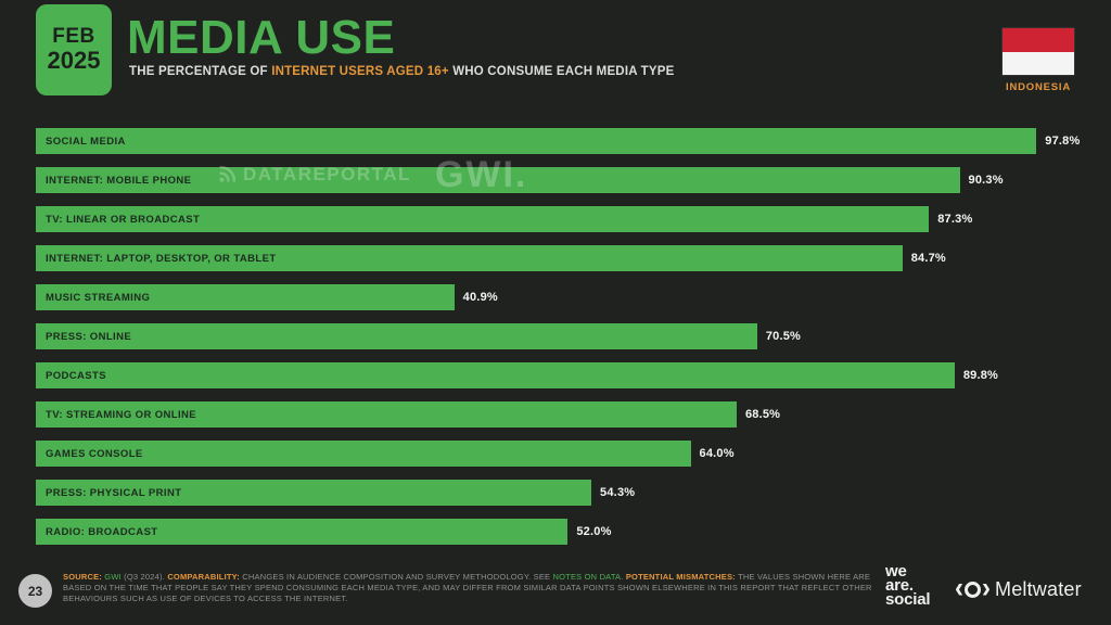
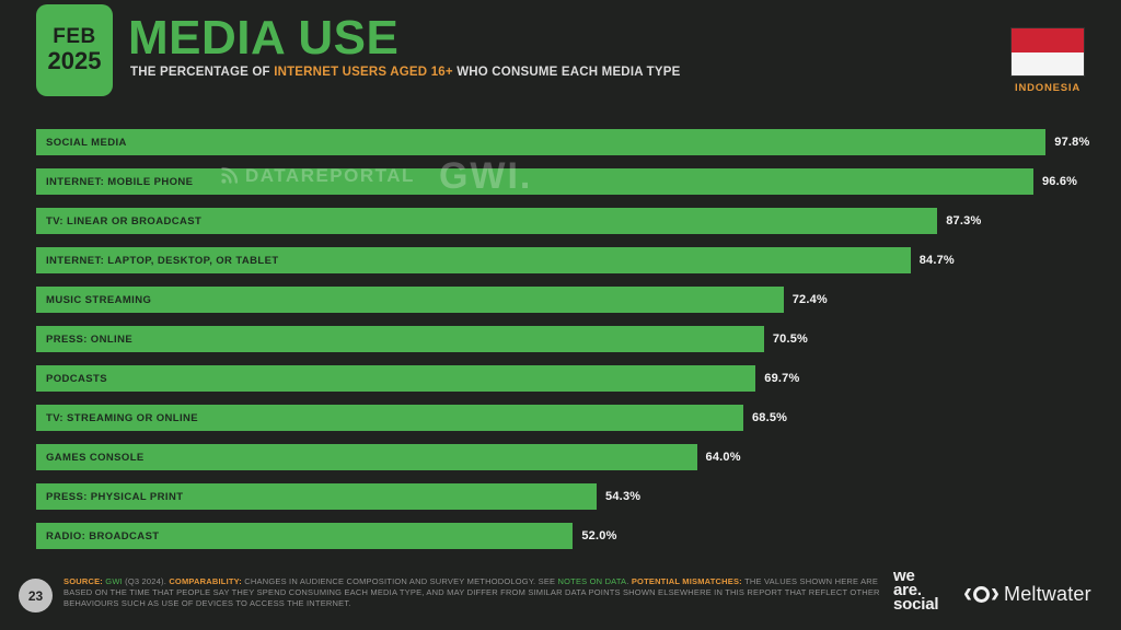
INTERNET: MOBILE PHONE: 90.3% -> 96.6%
MUSIC STREAMING: 40.9% -> 72.4%
PODCASTS: 89.8% -> 69.7%
